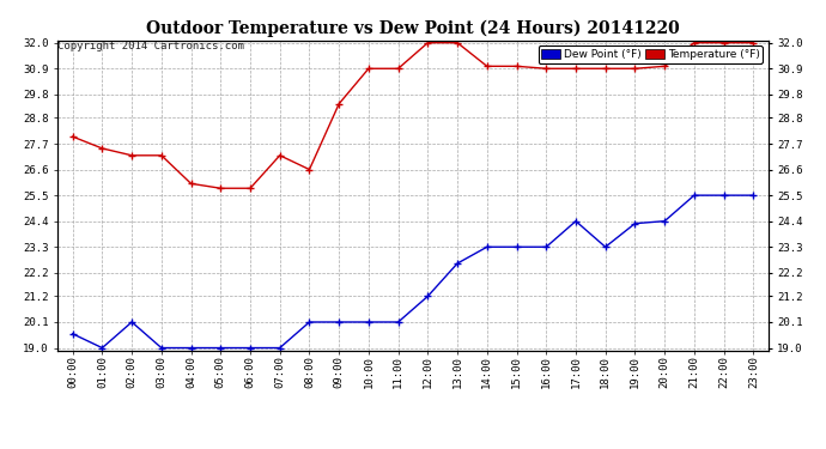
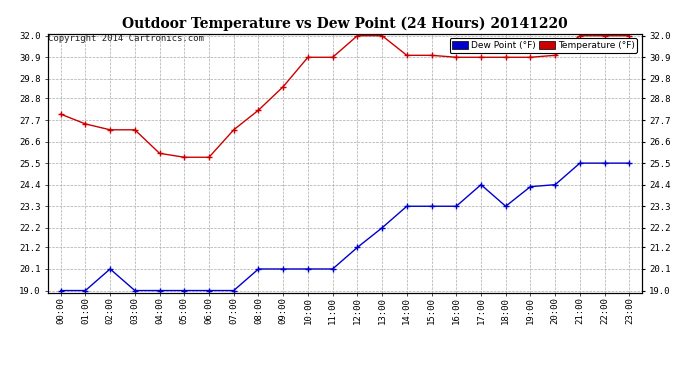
Dew Point (°F)/00:00: 19.6 -> 19.0
Temperature (°F)/08:00: 26.6 -> 28.2
Dew Point (°F)/13:00: 22.6 -> 22.2
